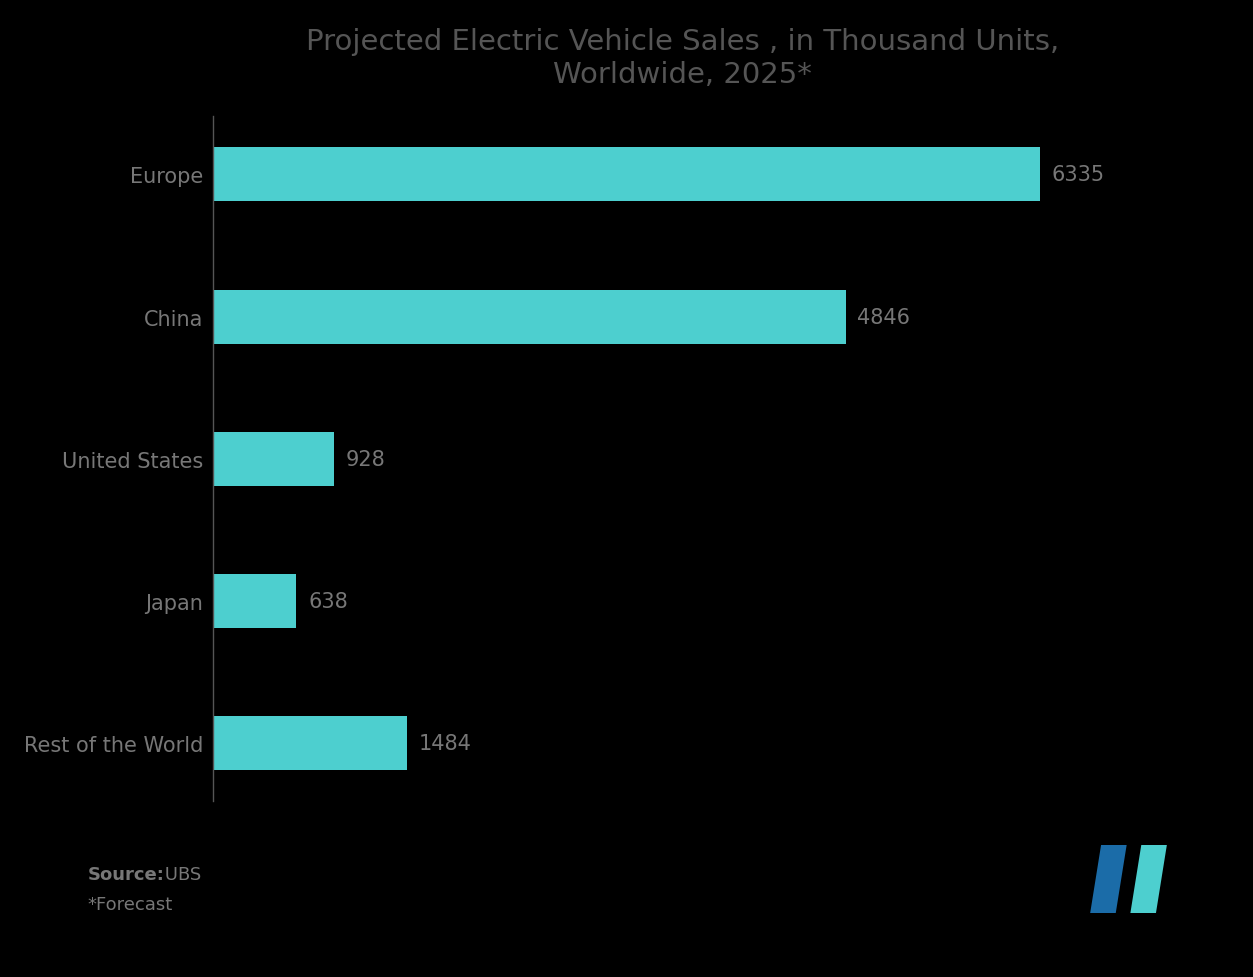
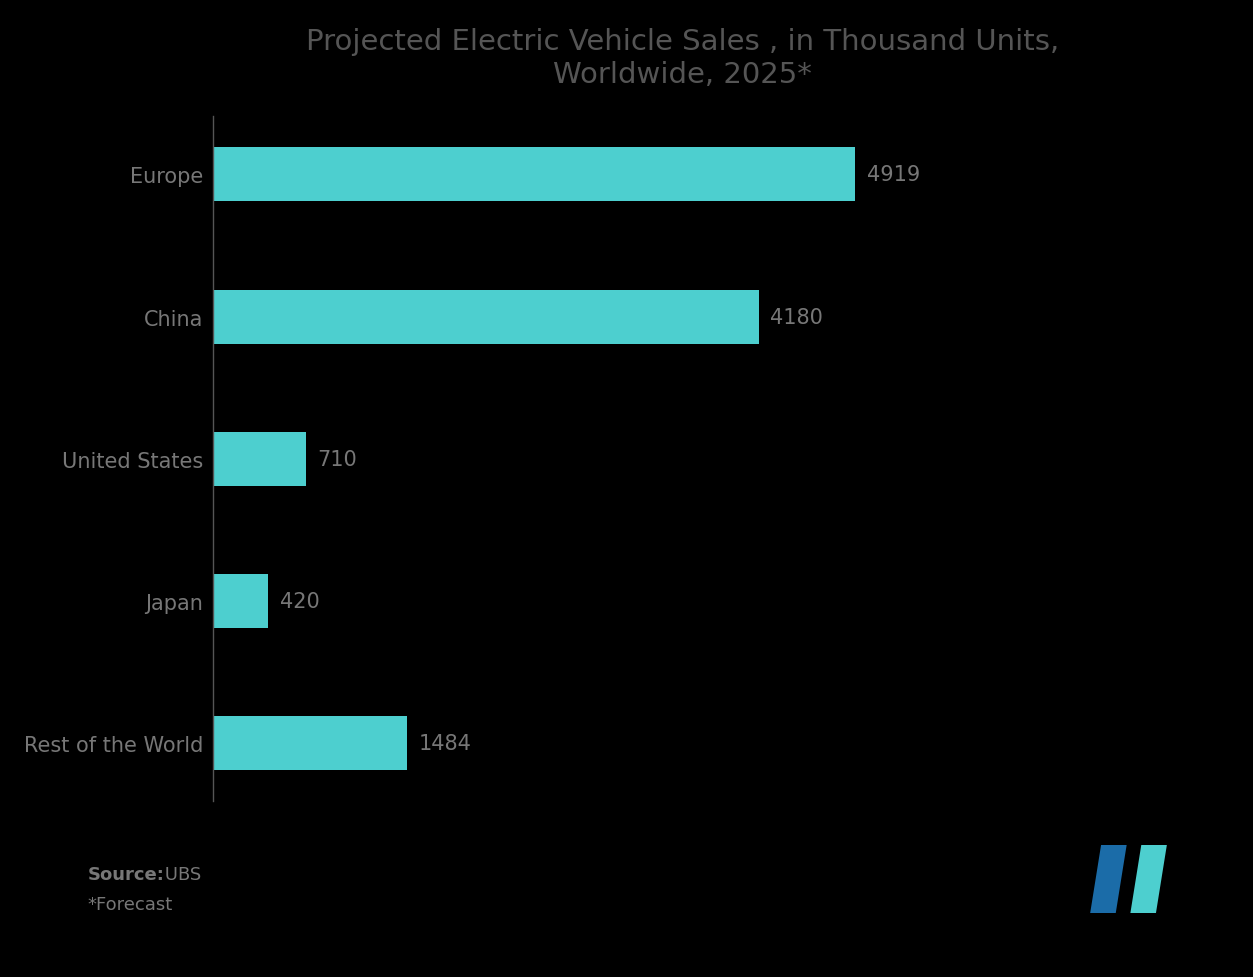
Europe: 6335 -> 4919
China: 4846 -> 4180
United States: 928 -> 710
Japan: 638 -> 420
